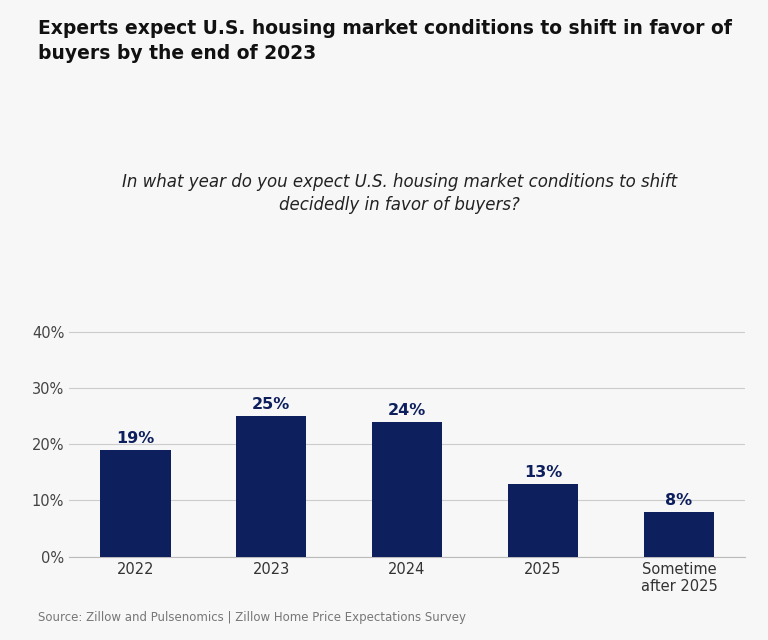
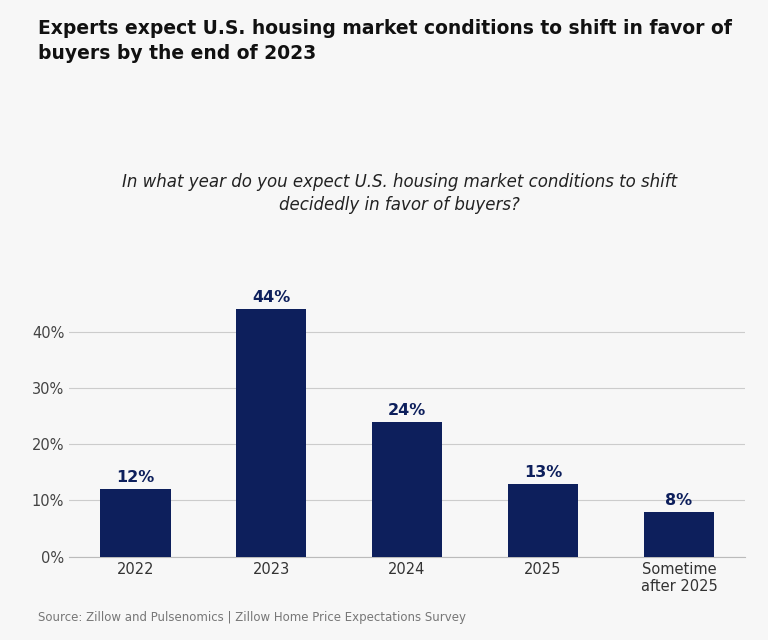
2022: 19% -> 12%
2023: 25% -> 44%
